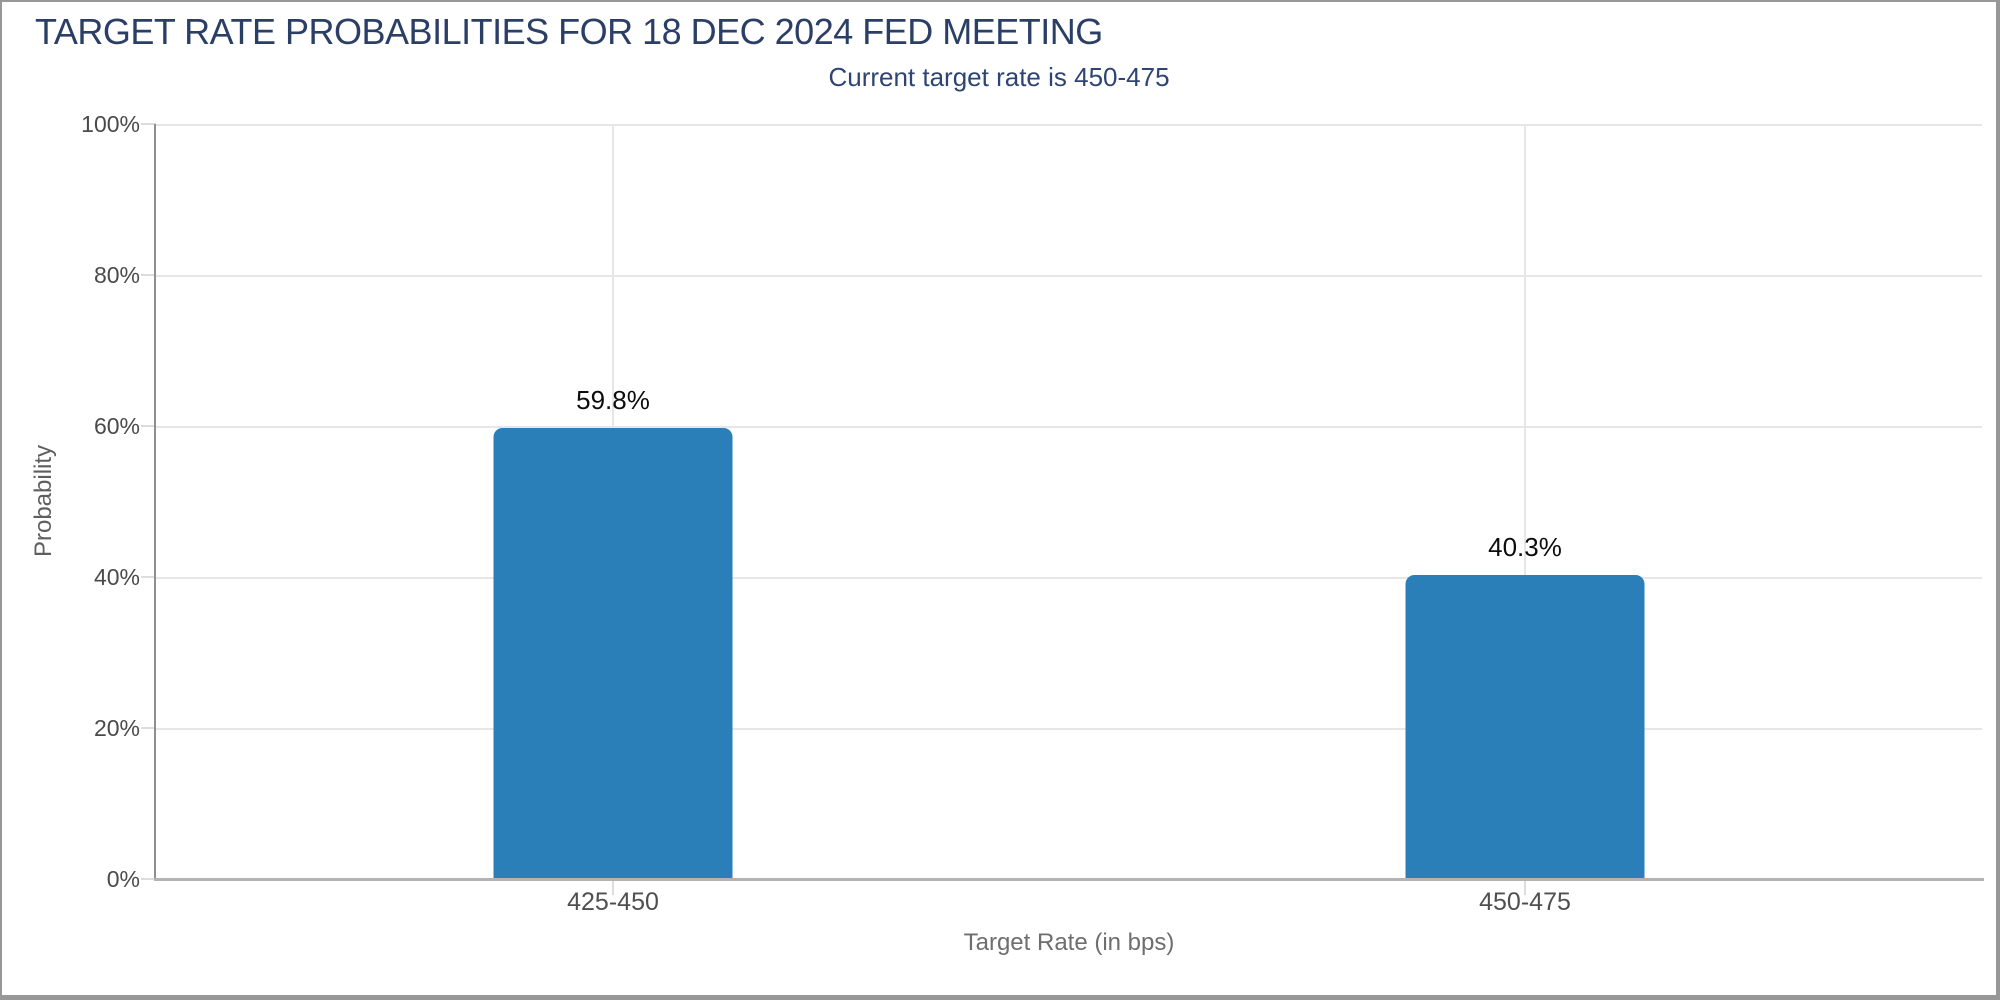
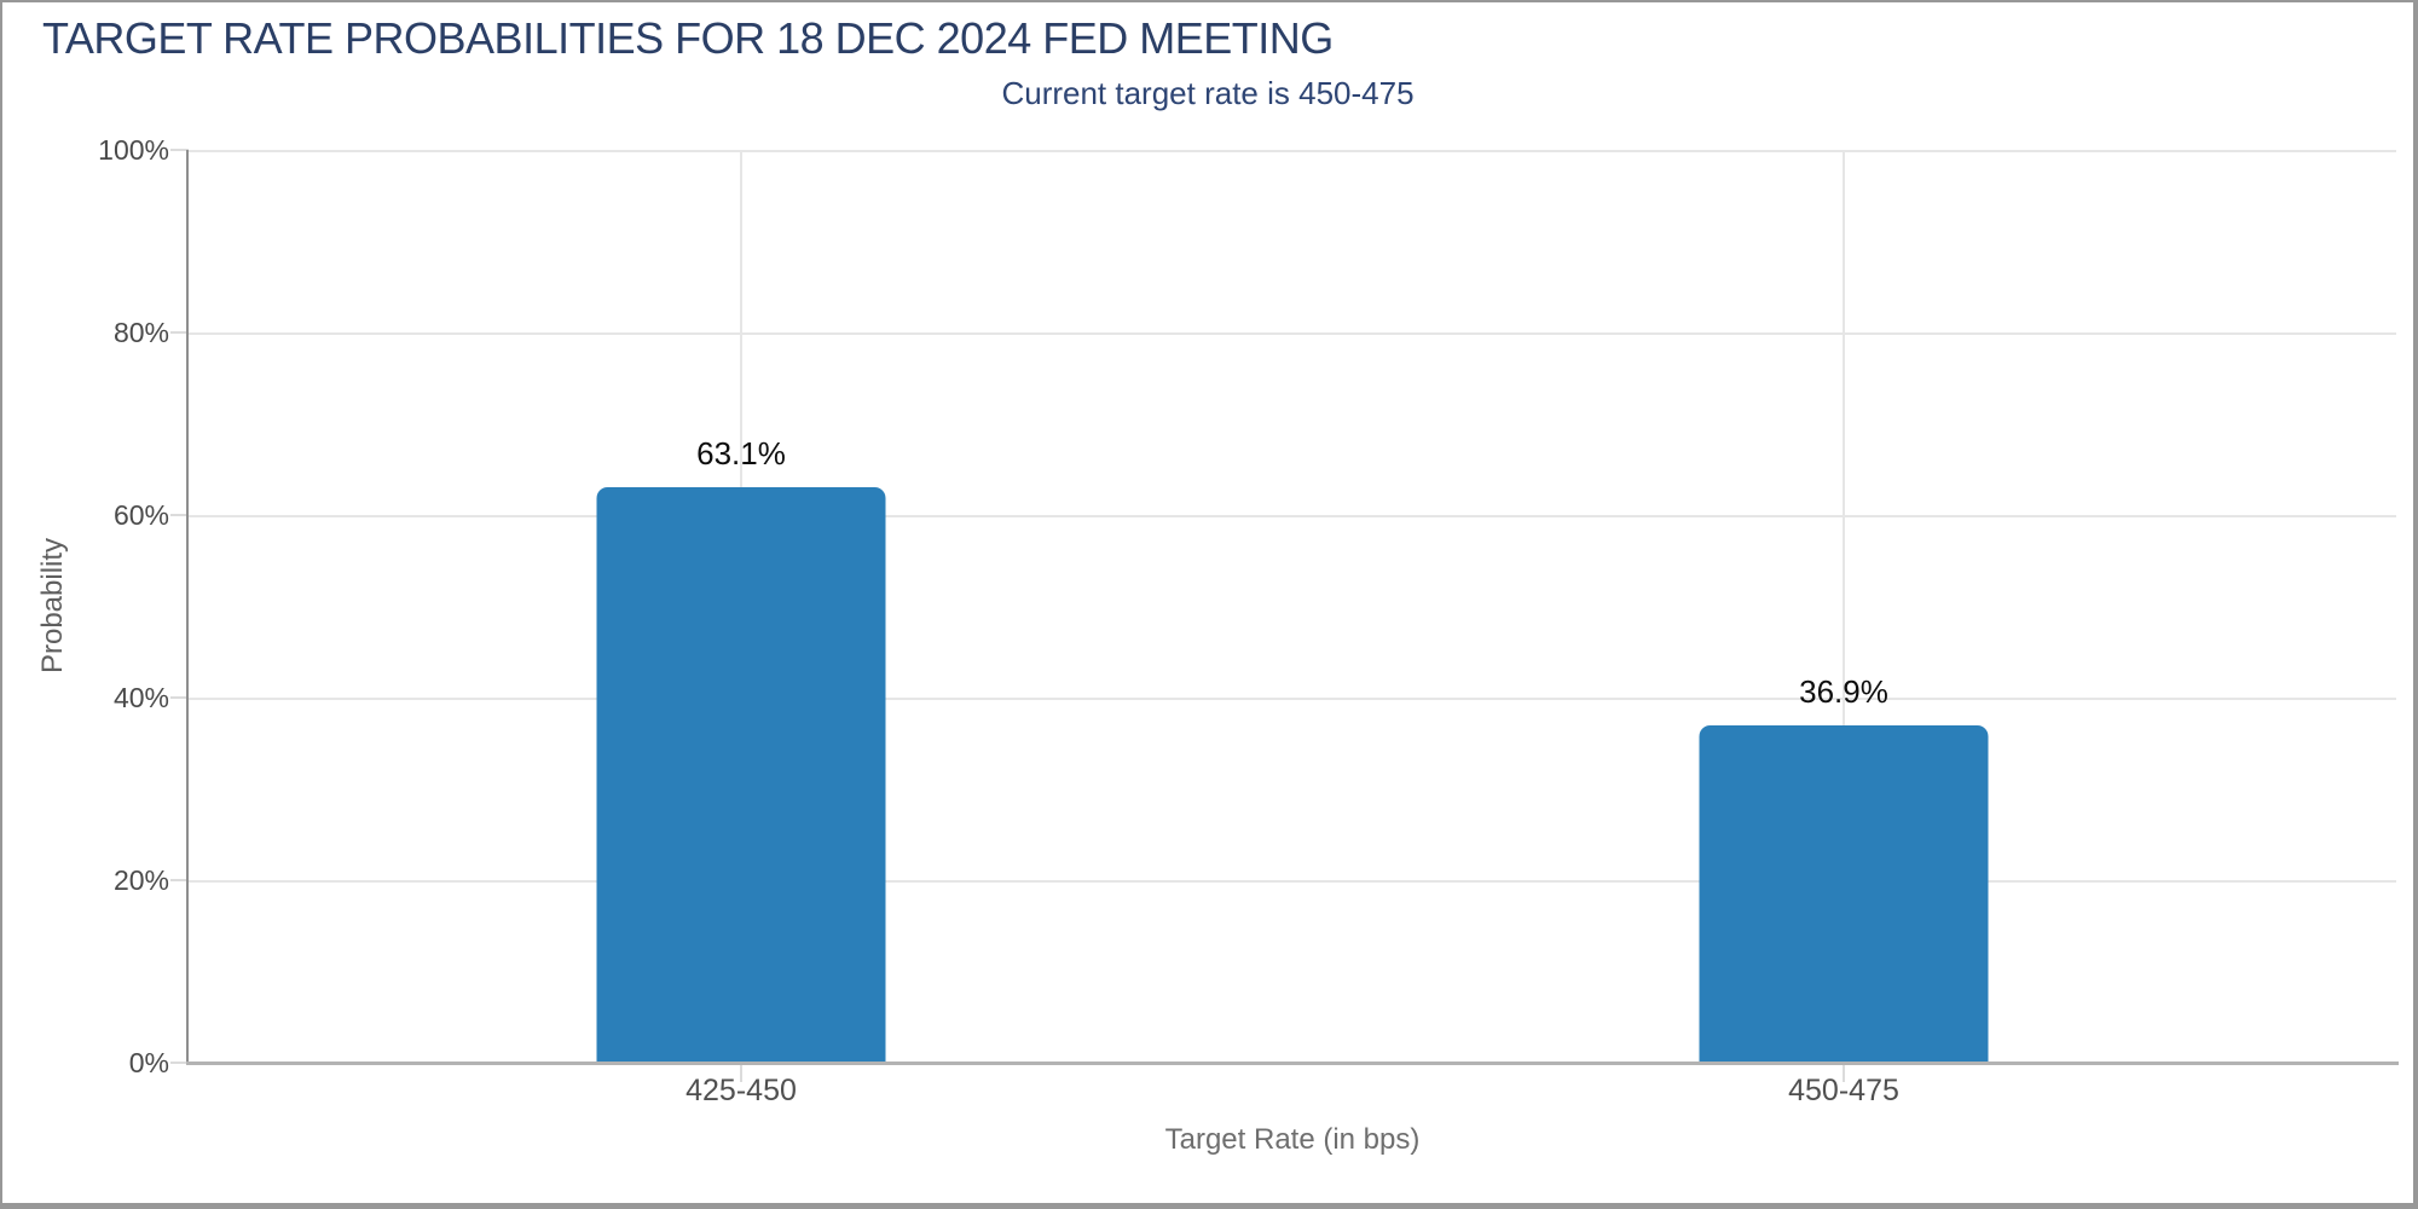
425-450: 59.8% -> 63.1%
450-475: 40.3% -> 36.9%
